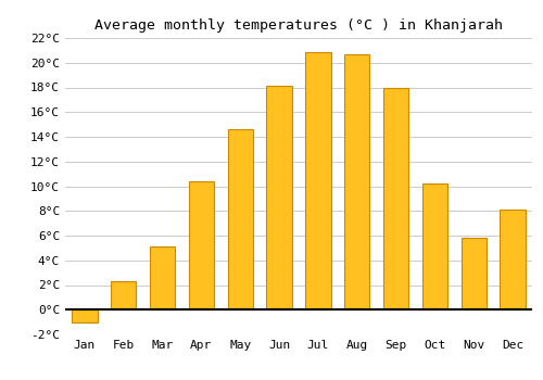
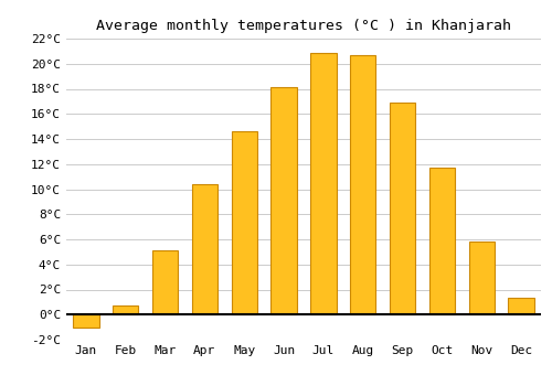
Feb: 2.3°C -> 0.7°C
Sep: 18.0°C -> 16.9°C
Oct: 10.2°C -> 11.7°C
Dec: 8.1°C -> 1.3°C
